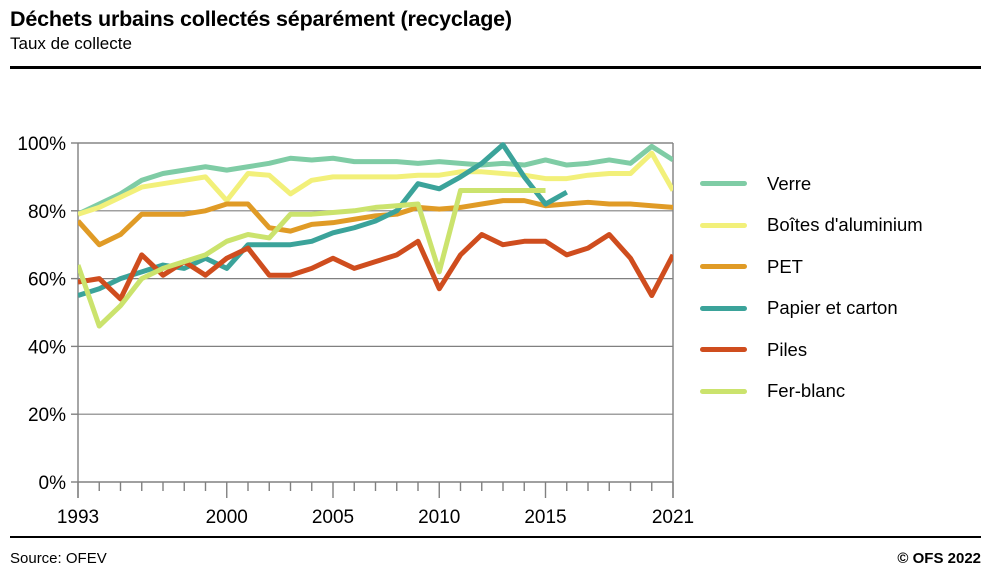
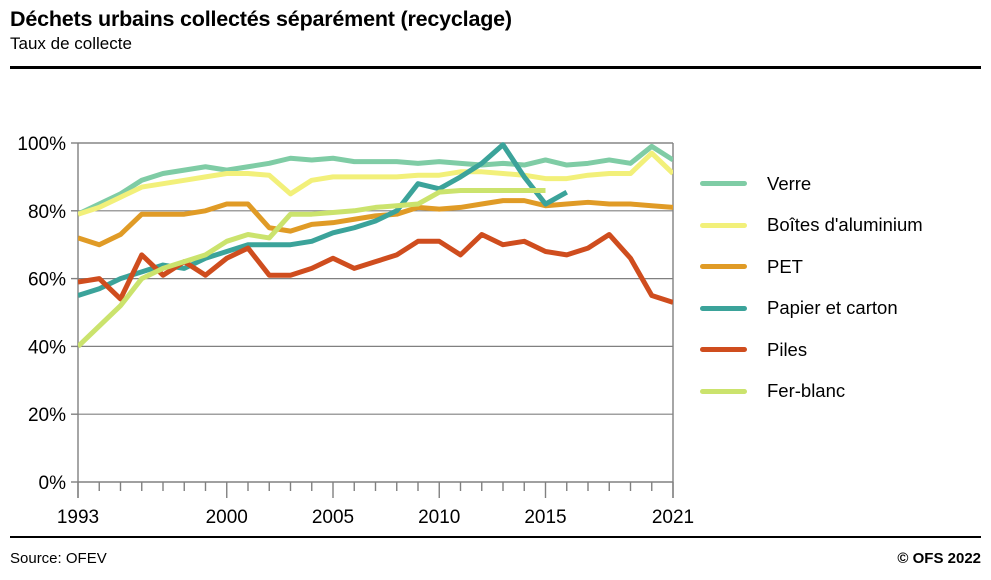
PET/1993: 77% -> 72%
Fer-blanc/1993: 64% -> 40%
Boîtes d'aluminium/2000: 83% -> 91%
Papier et carton/2000: 63% -> 68%
Piles/2010: 57% -> 71%
Fer-blanc/2010: 62% -> 86%
Piles/2015: 71% -> 68%
Boîtes d'aluminium/2021: 86% -> 91%
Piles/2021: 67% -> 53%
